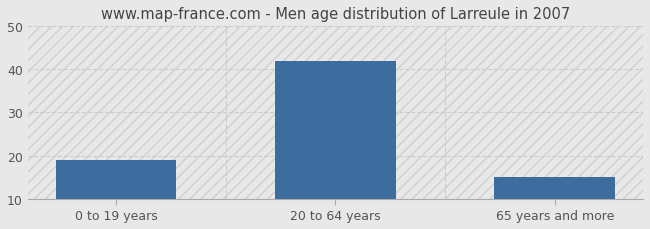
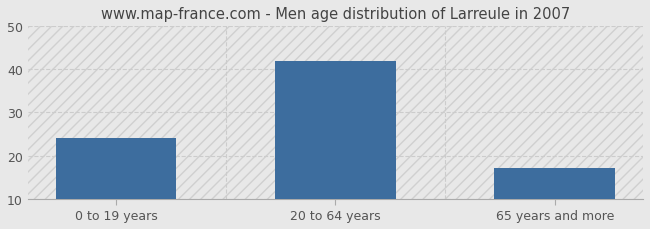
0 to 19 years: 19 -> 24
65 years and more: 15 -> 17
